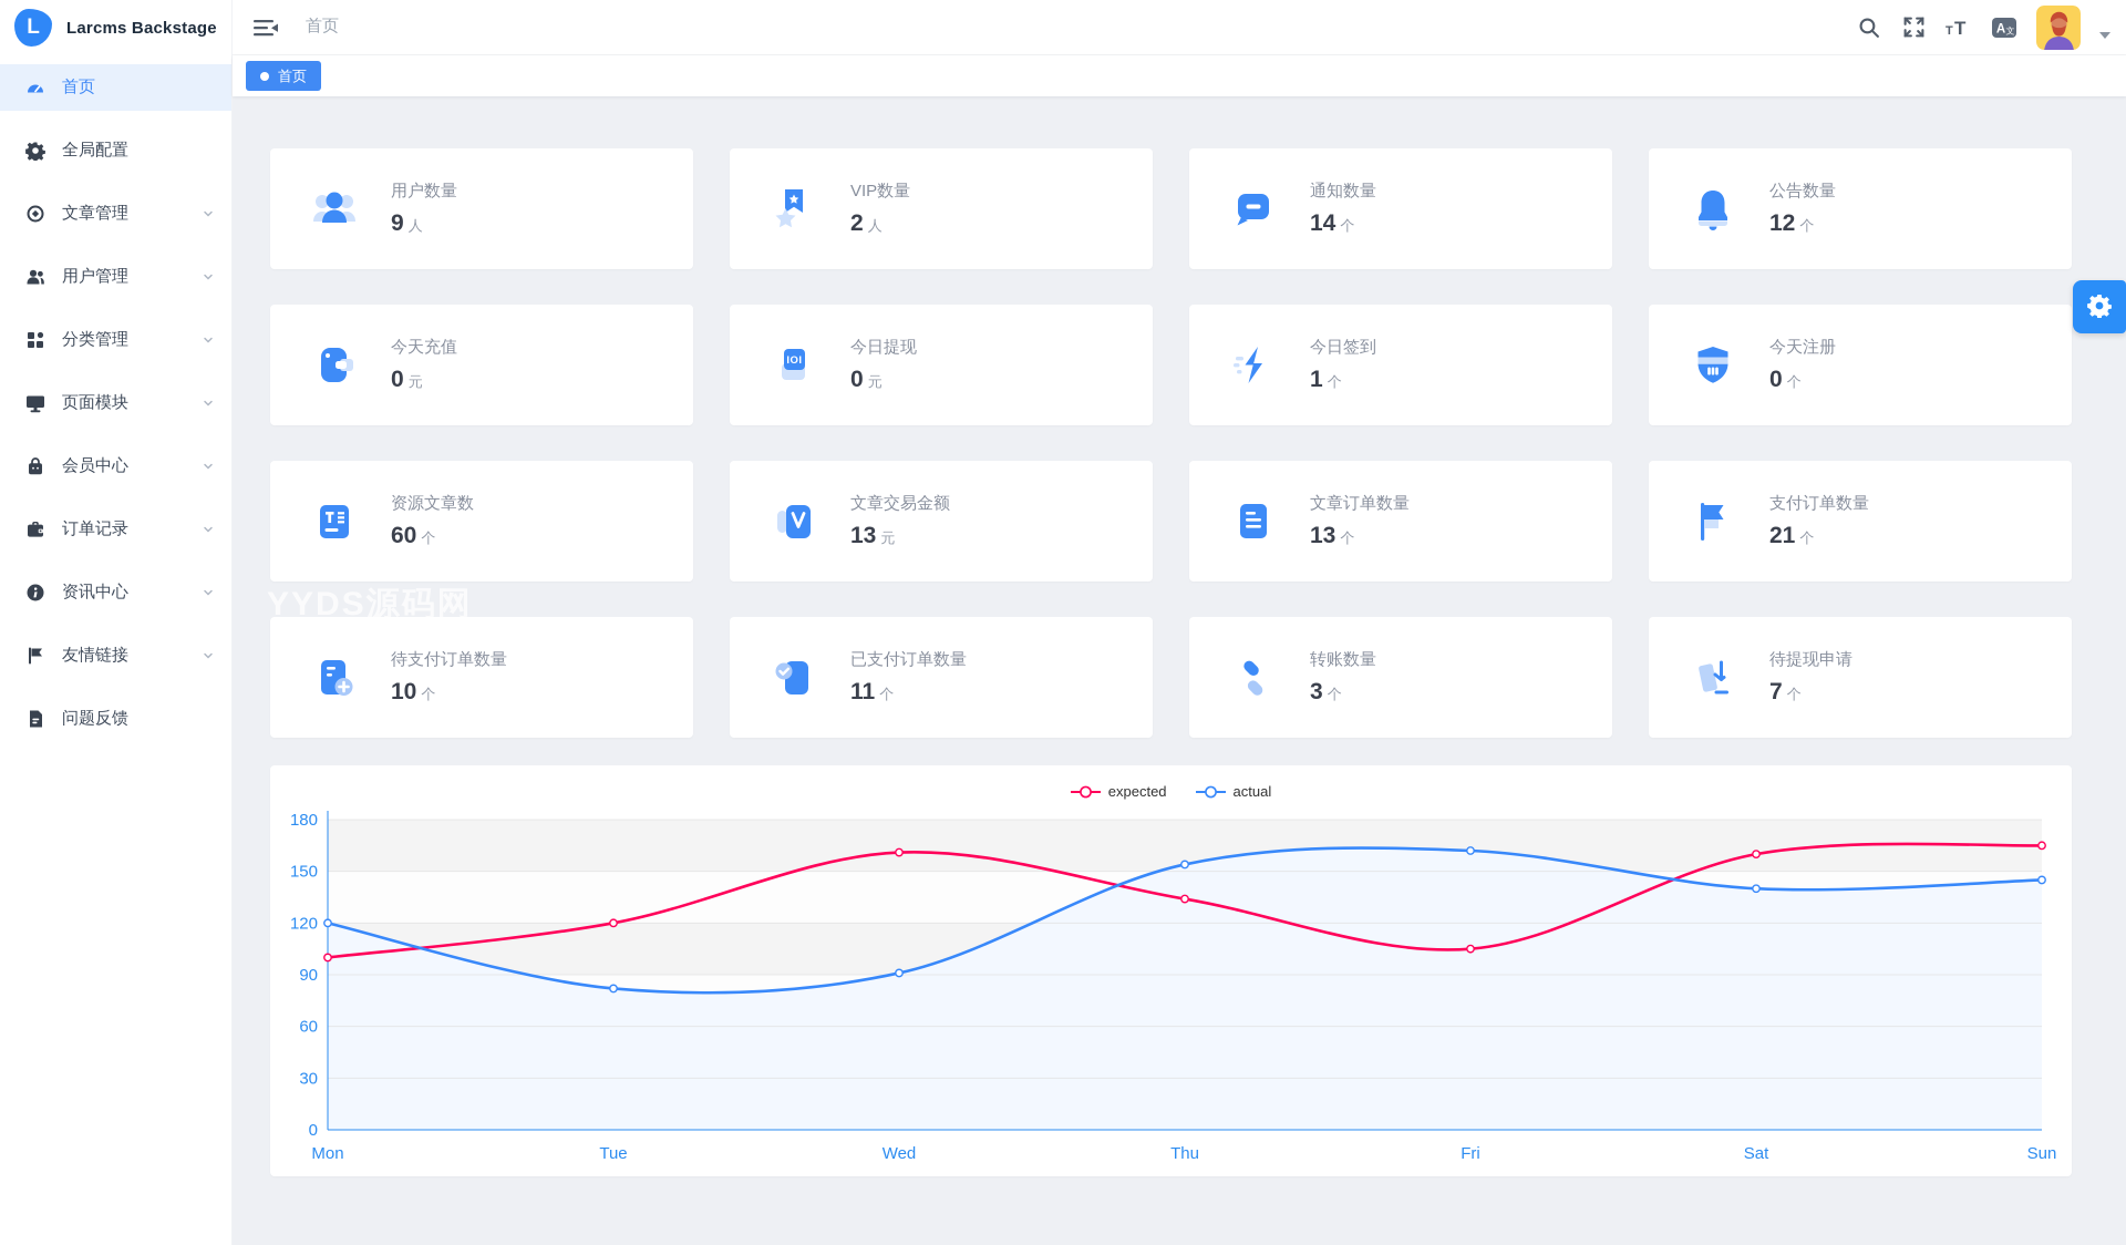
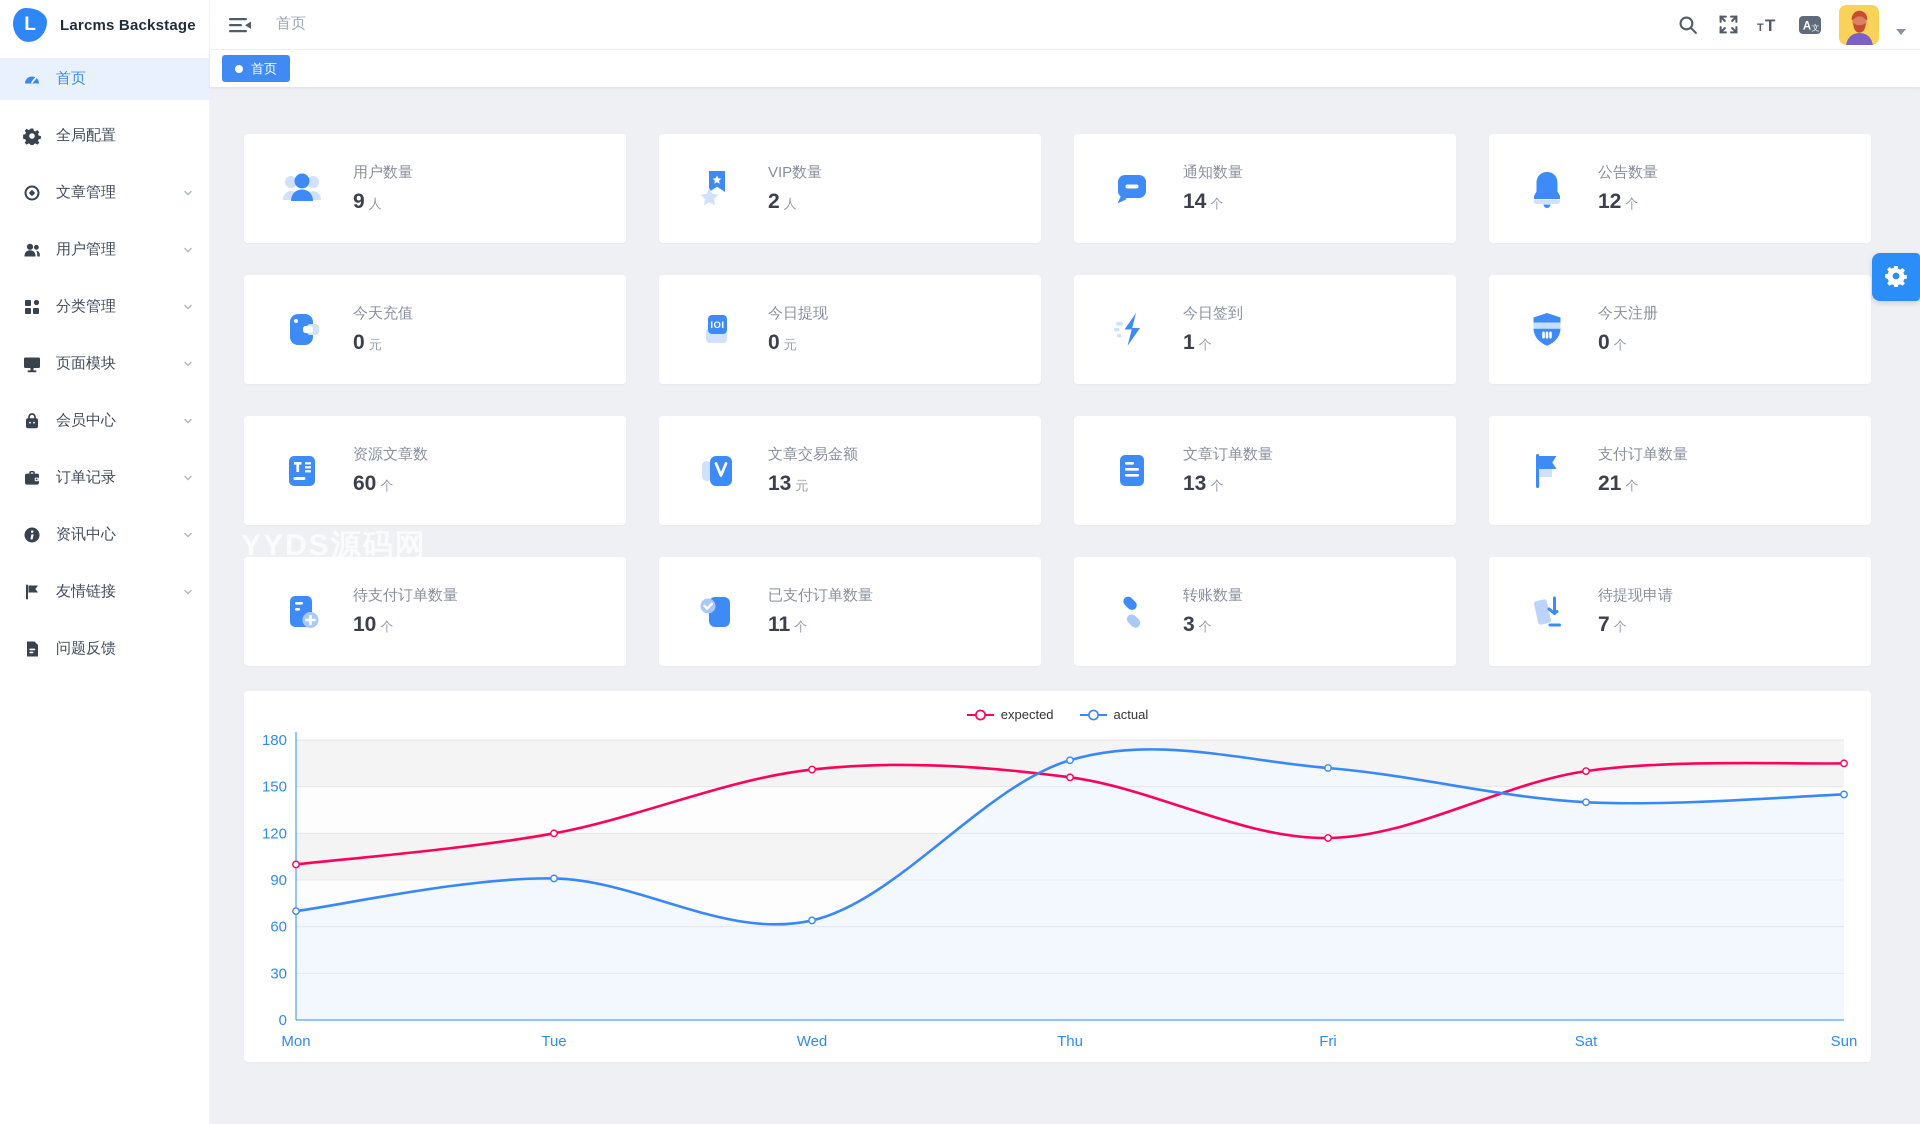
actual/Mon: 120 -> 70
actual/Tue: 82 -> 91
actual/Wed: 91 -> 64
expected/Thu: 134 -> 156
actual/Thu: 154 -> 167
expected/Fri: 105 -> 117
